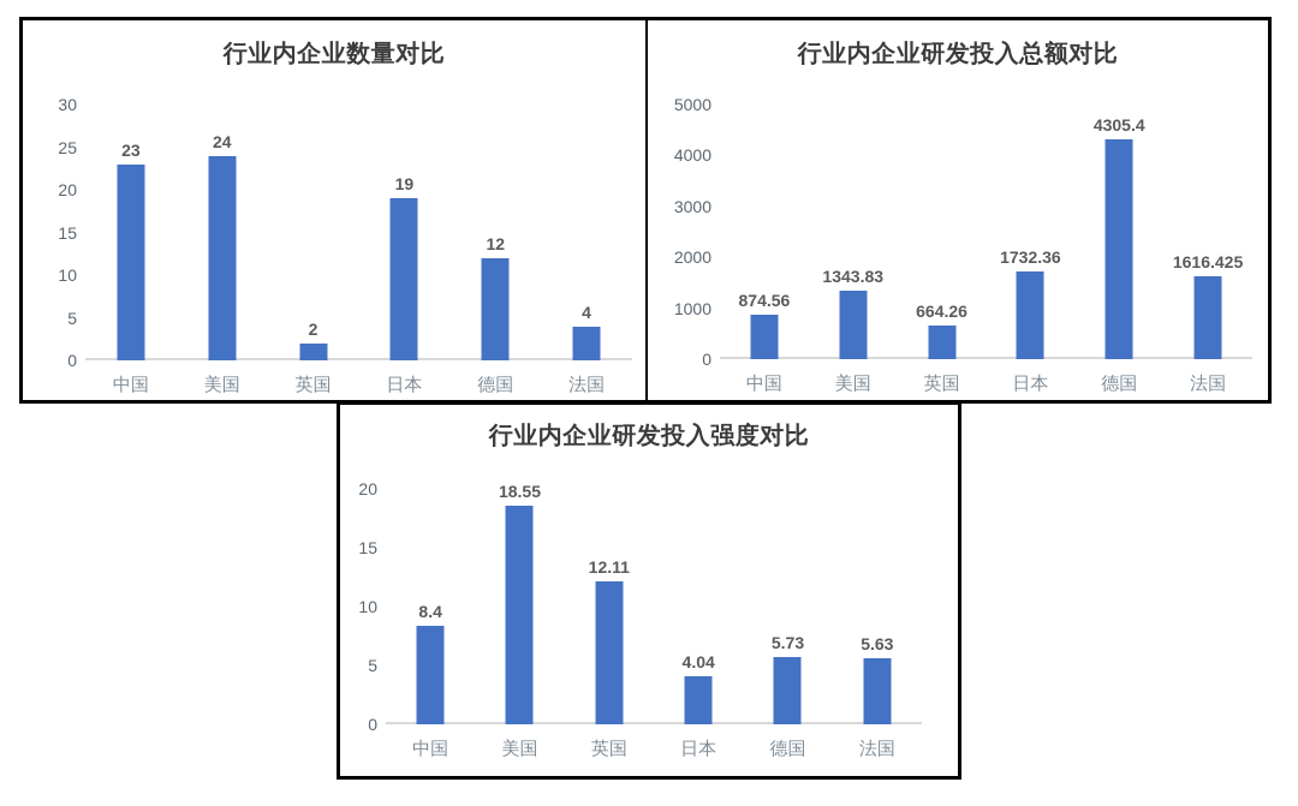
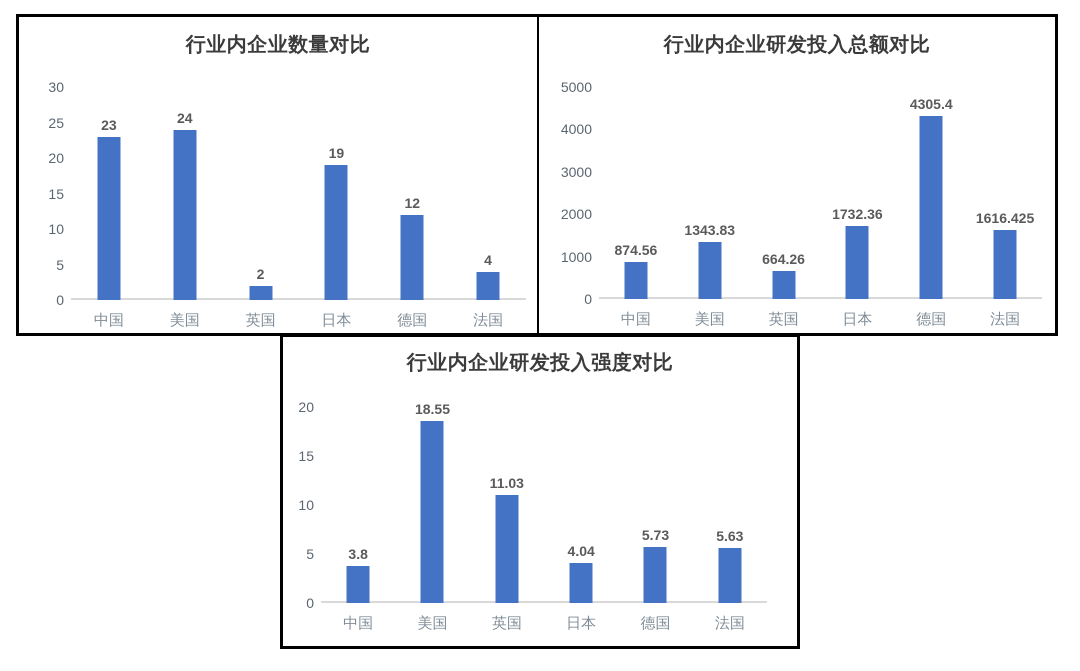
行业内企业研发投入强度对比/中国: 8.4 -> 3.8
行业内企业研发投入强度对比/英国: 12.11 -> 11.03
